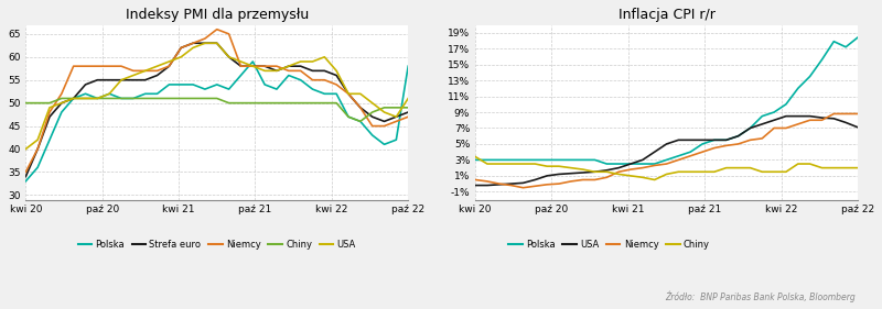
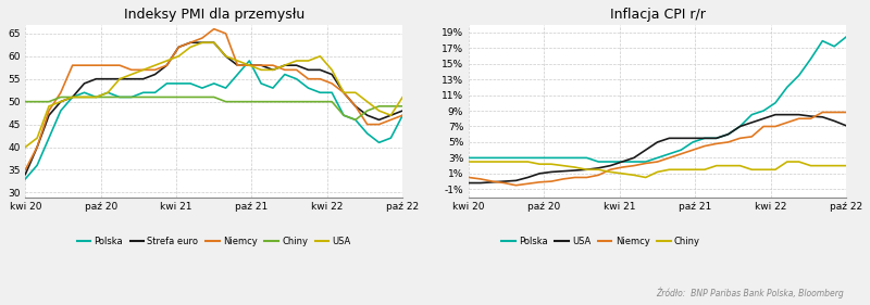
Indeksy PMI dla przemysłu/Polska/paź 22: 58 -> 47
Inflacja CPI r/r/Chiny/kwi 20: 3.4% -> 2.5%
